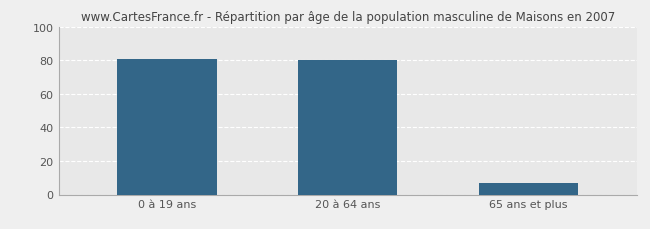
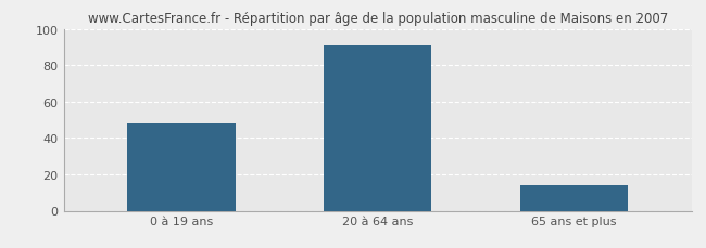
0 à 19 ans: 81 -> 48
20 à 64 ans: 80 -> 91
65 ans et plus: 7 -> 14
